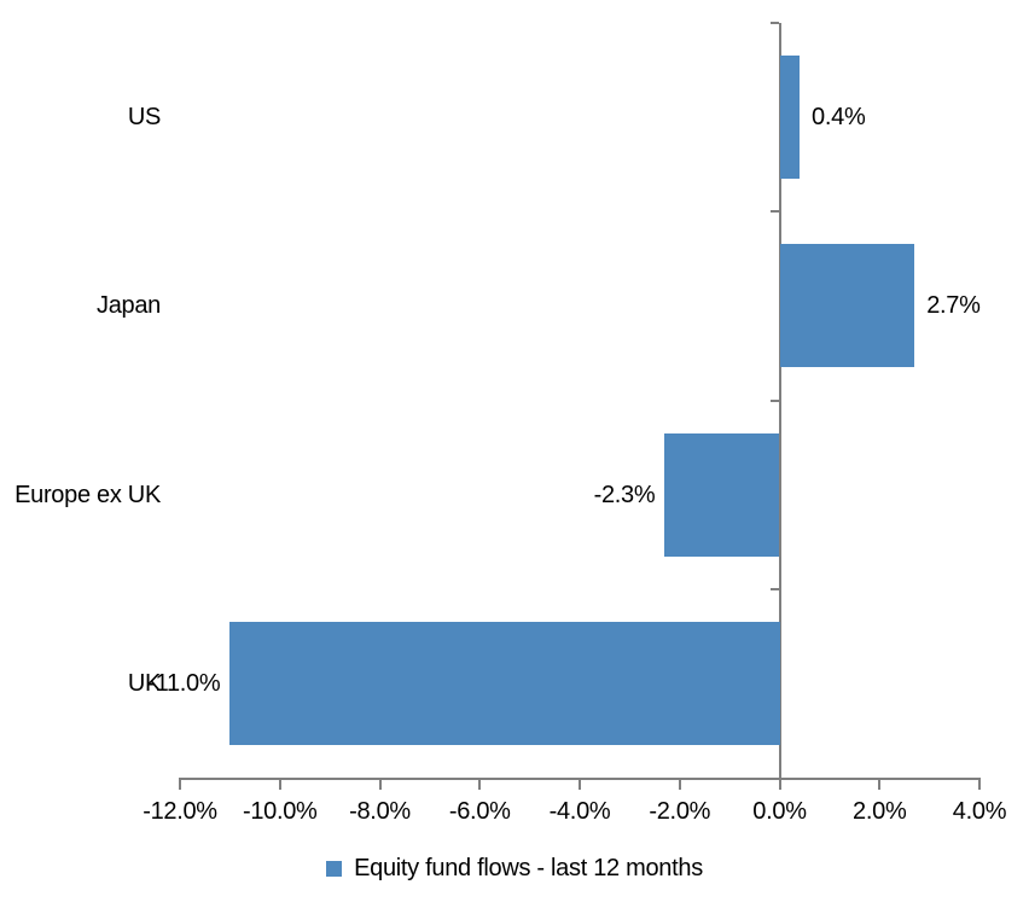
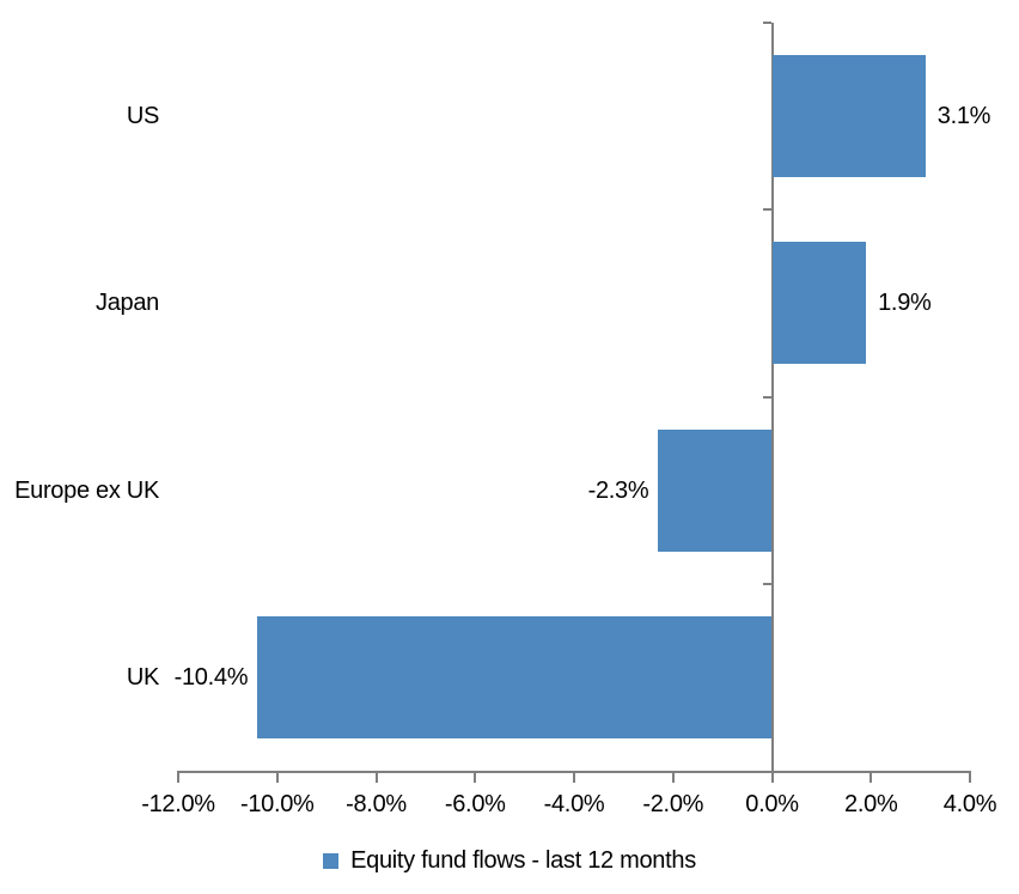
US: 0.4% -> 3.1%
Japan: 2.7% -> 1.9%
UK: -11.0% -> -10.4%
